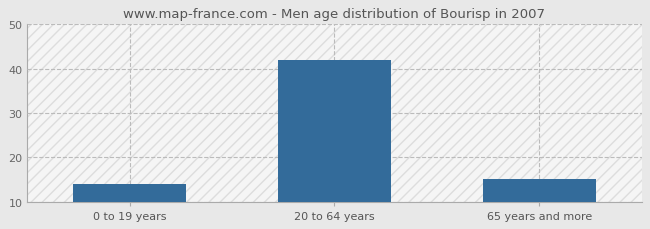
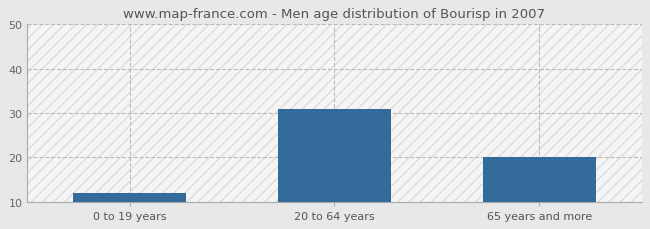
0 to 19 years: 14 -> 12
20 to 64 years: 42 -> 31
65 years and more: 15 -> 20
